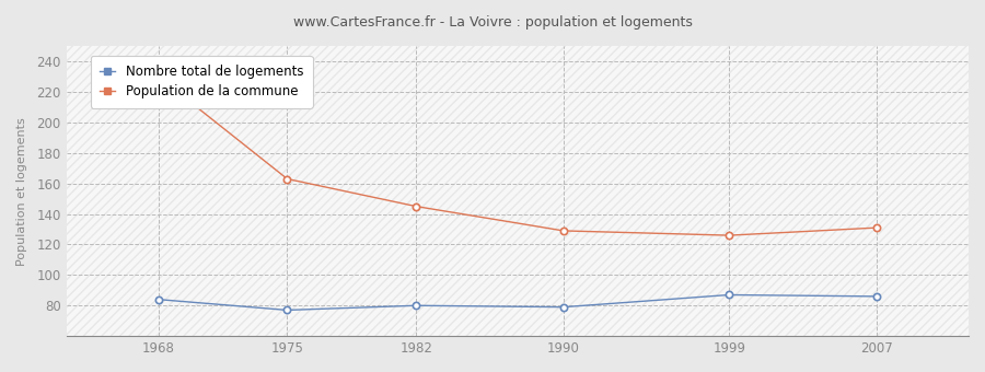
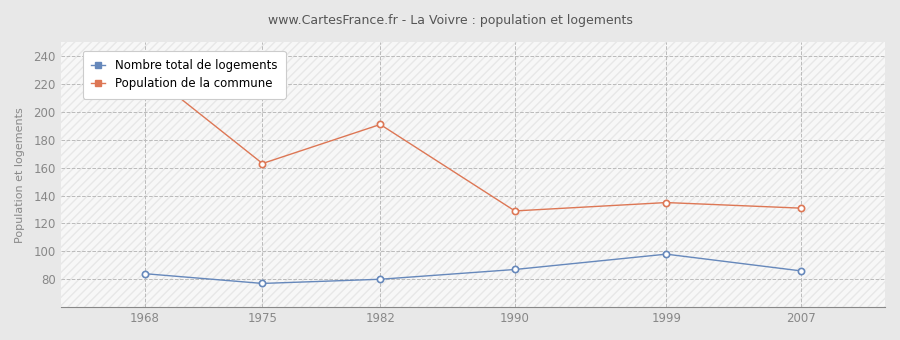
Population de la commune/1982: 145 -> 191
Nombre total de logements/1990: 79 -> 87
Nombre total de logements/1999: 87 -> 98
Population de la commune/1999: 126 -> 135
